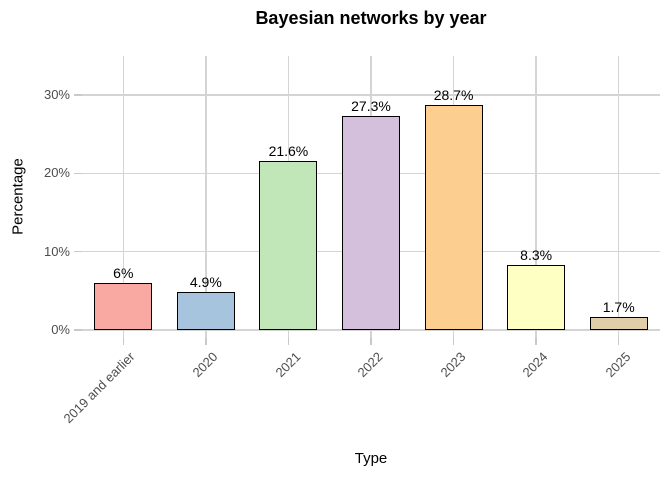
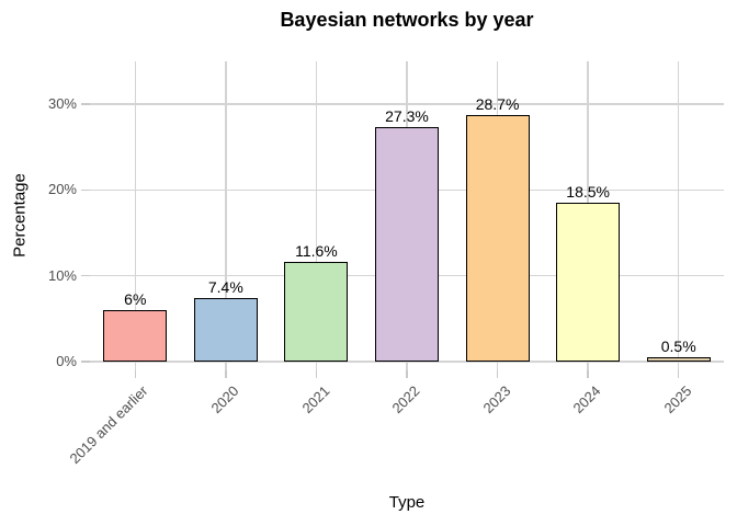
2020: 4.9% -> 7.4%
2021: 21.6% -> 11.6%
2024: 8.3% -> 18.5%
2025: 1.7% -> 0.5%
